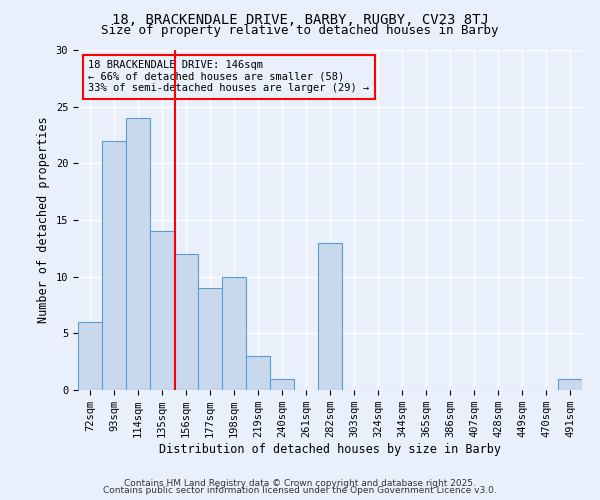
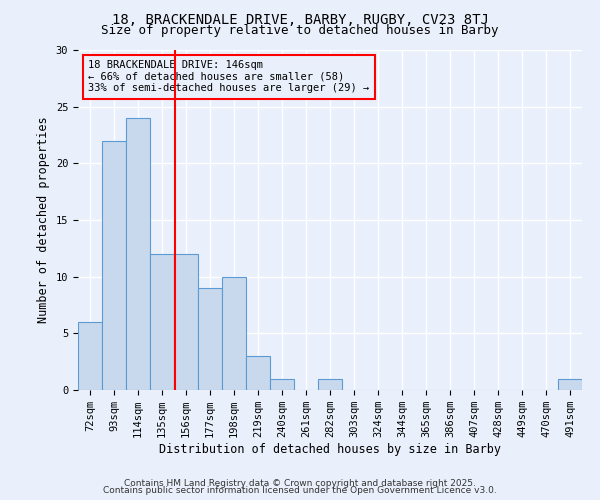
135sqm: 14 -> 12
282sqm: 13 -> 1
